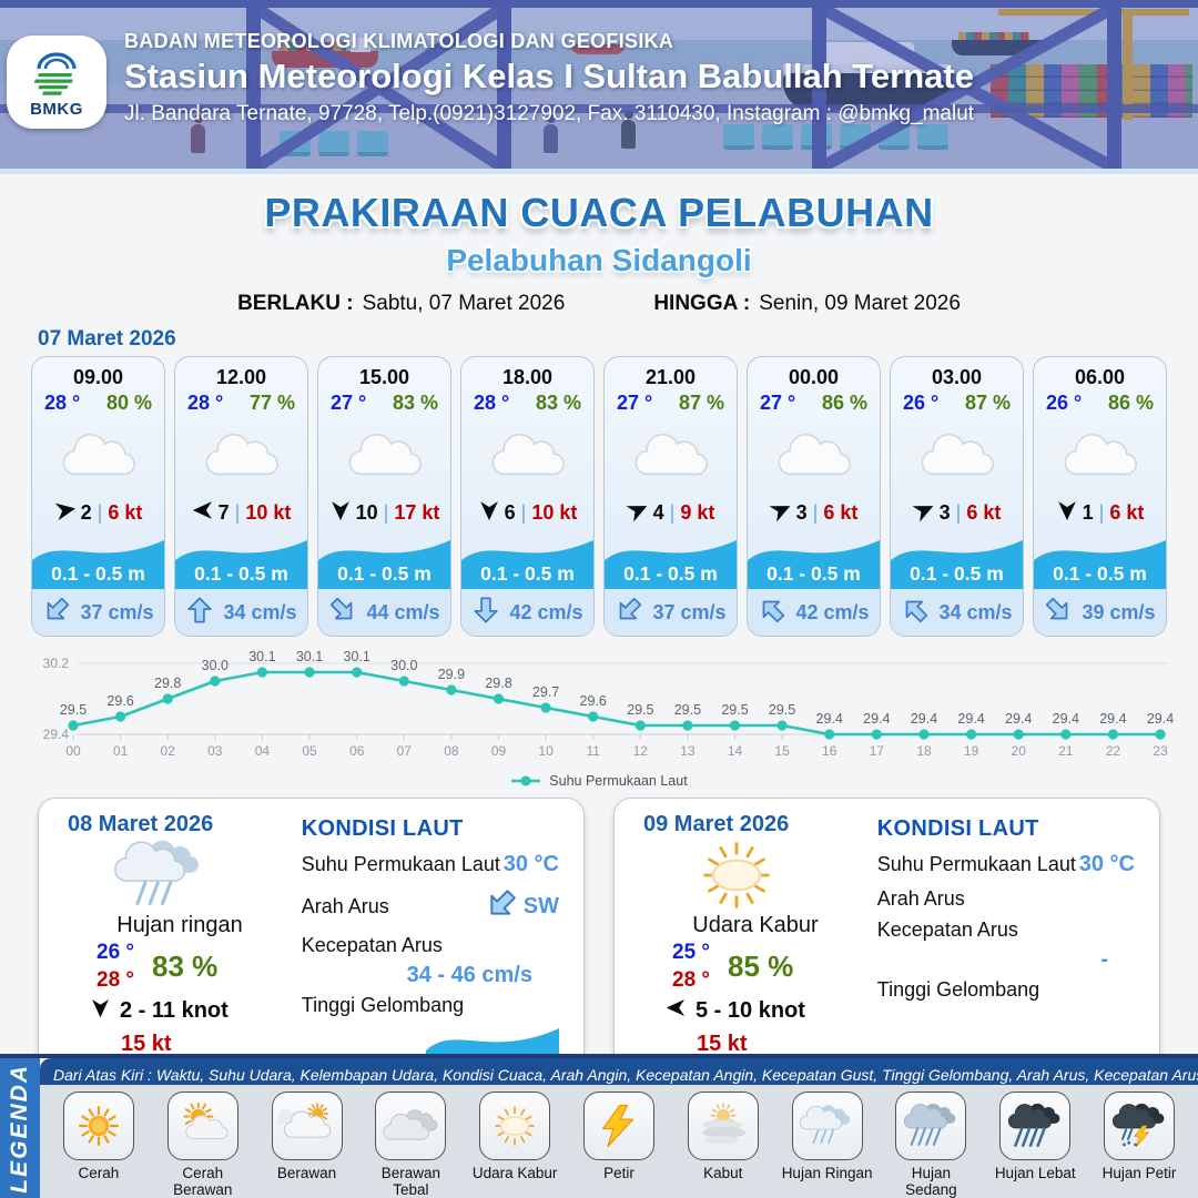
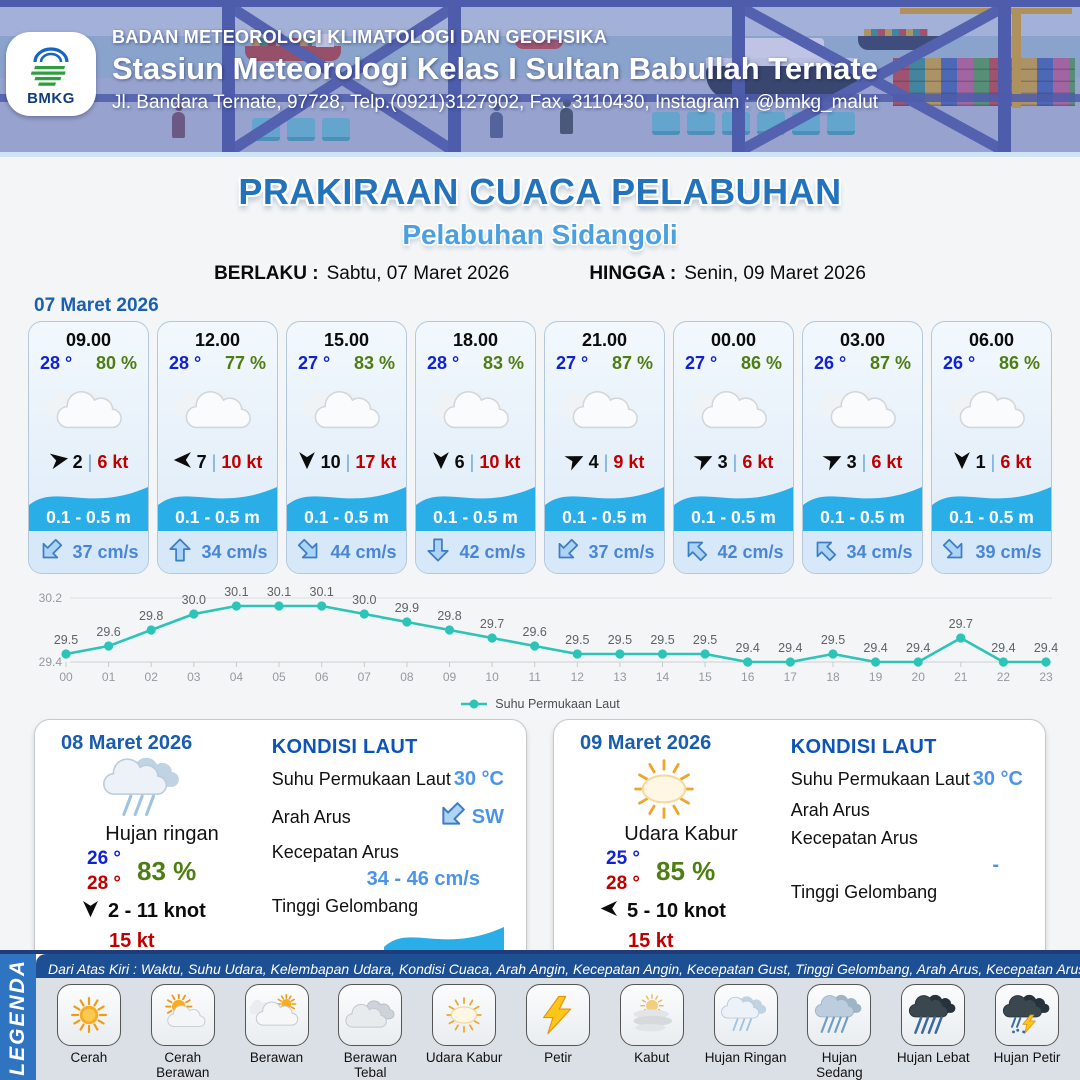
18: 29.4 -> 29.5
21: 29.4 -> 29.7
